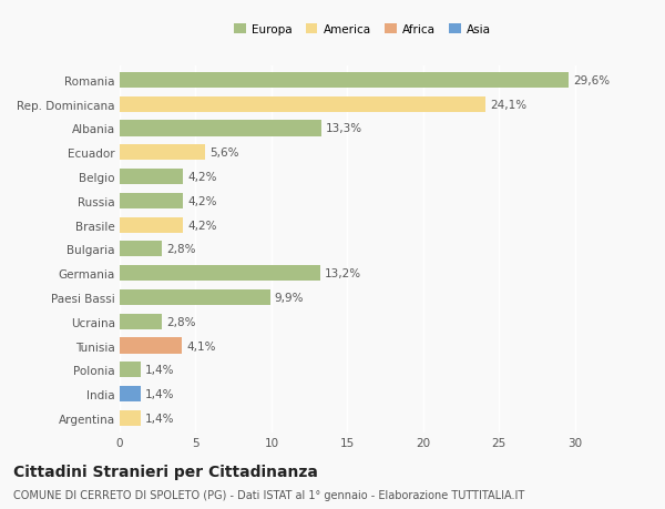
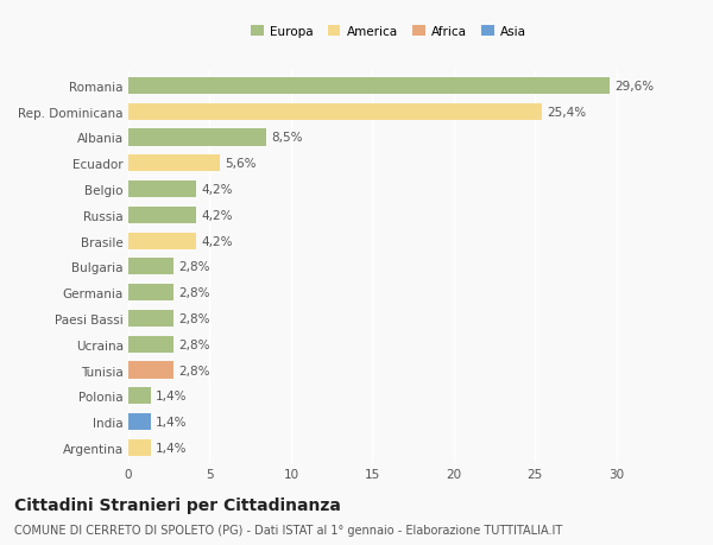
Rep. Dominicana: 24,1% -> 25,4%
Albania: 13,3% -> 8,5%
Germania: 13,2% -> 2,8%
Paesi Bassi: 9,9% -> 2,8%
Tunisia: 4,1% -> 2,8%
